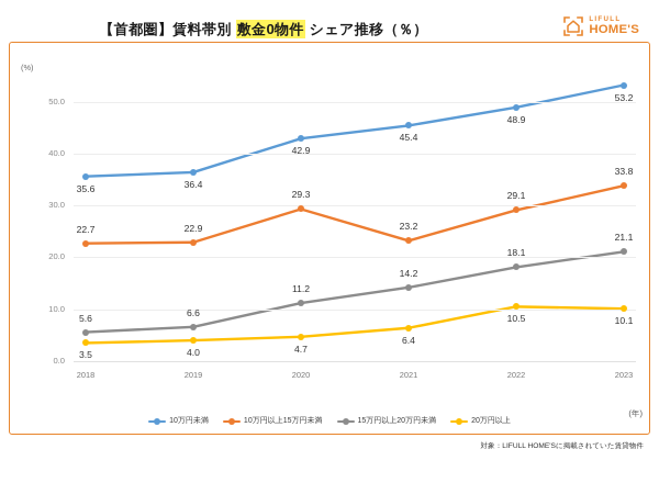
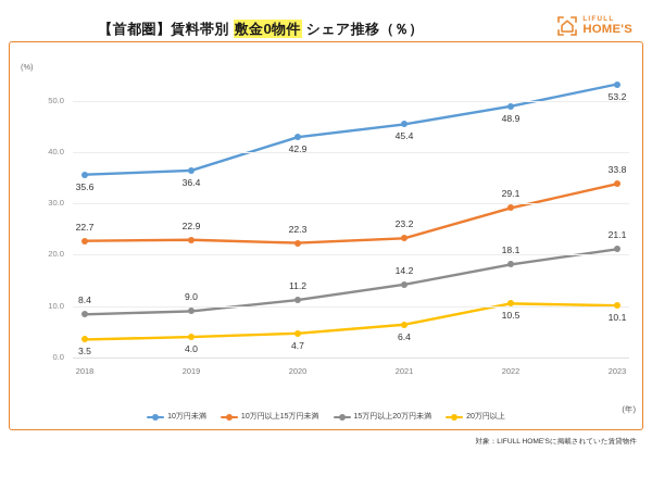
15万円以上20万円未満/2018: 5.6 -> 8.4
15万円以上20万円未満/2019: 6.6 -> 9.0
10万円以上15万円未満/2020: 29.3 -> 22.3
